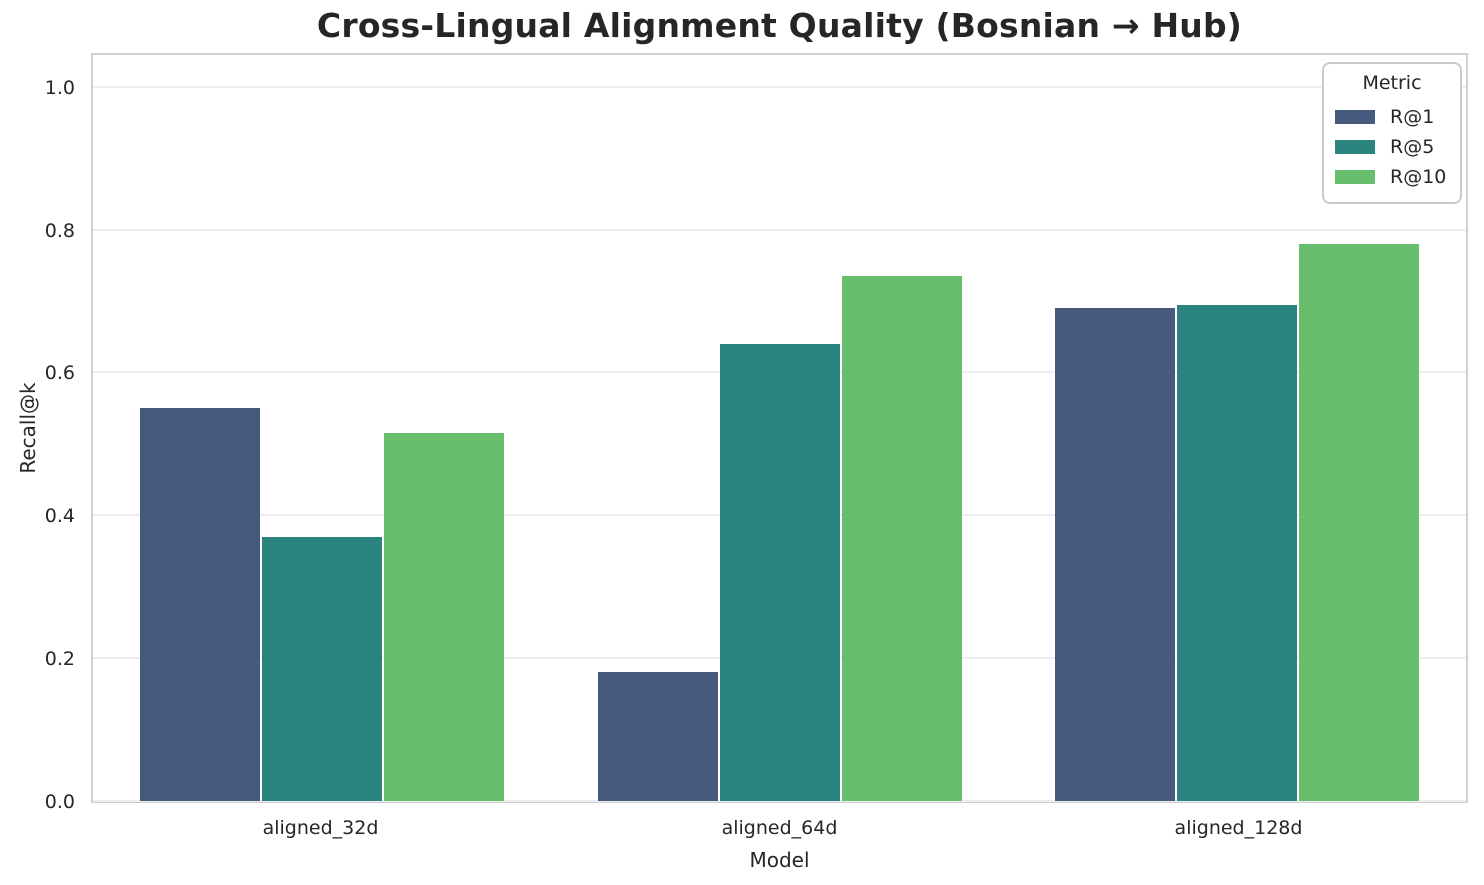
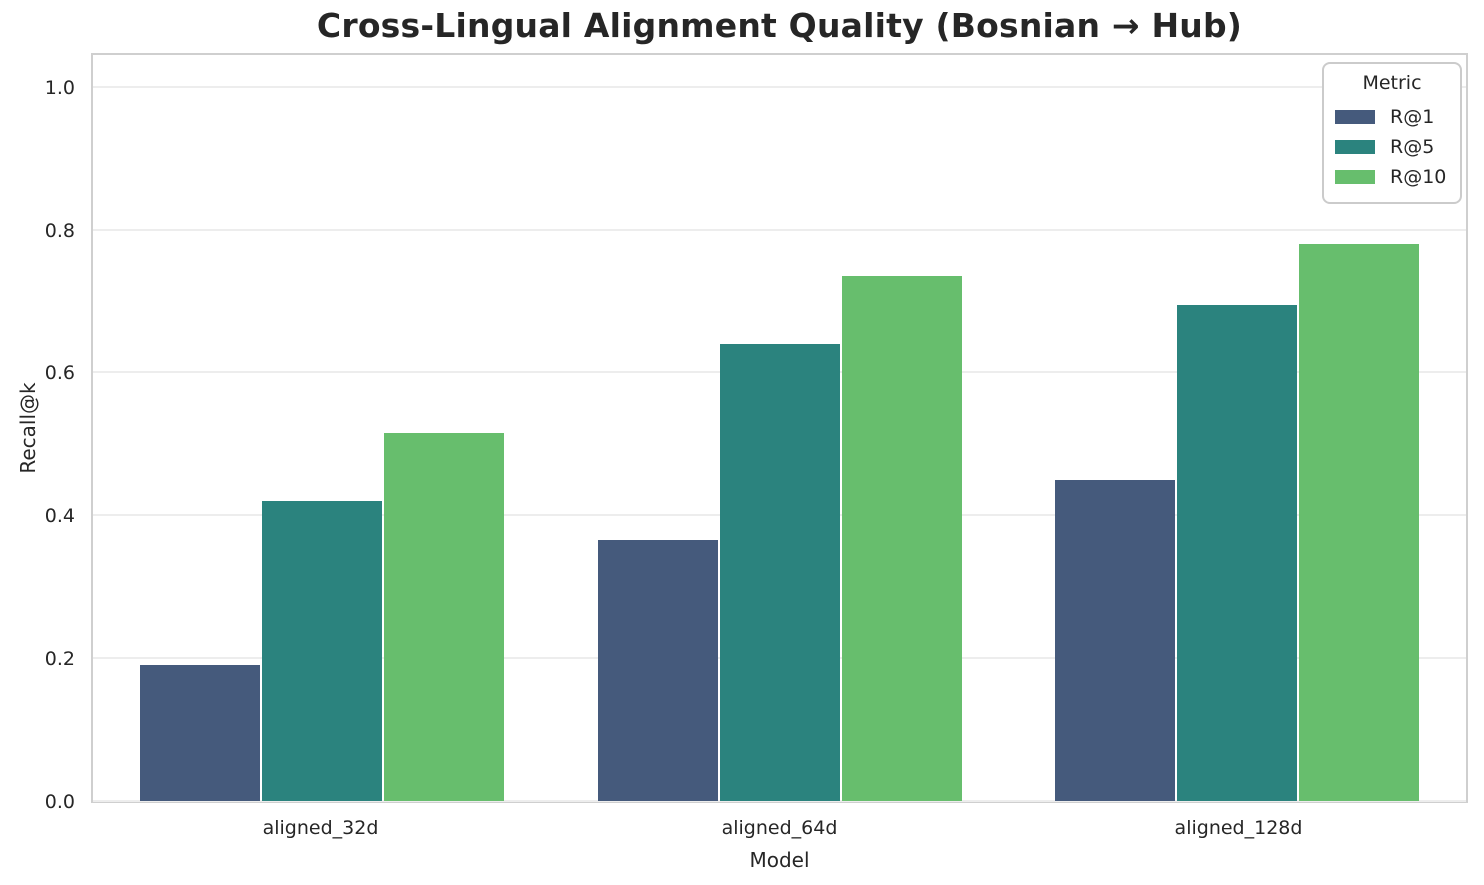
R@1/aligned_32d: 0.55 -> 0.19
R@5/aligned_32d: 0.37 -> 0.42
R@1/aligned_64d: 0.18 -> 0.36
R@1/aligned_128d: 0.69 -> 0.45
